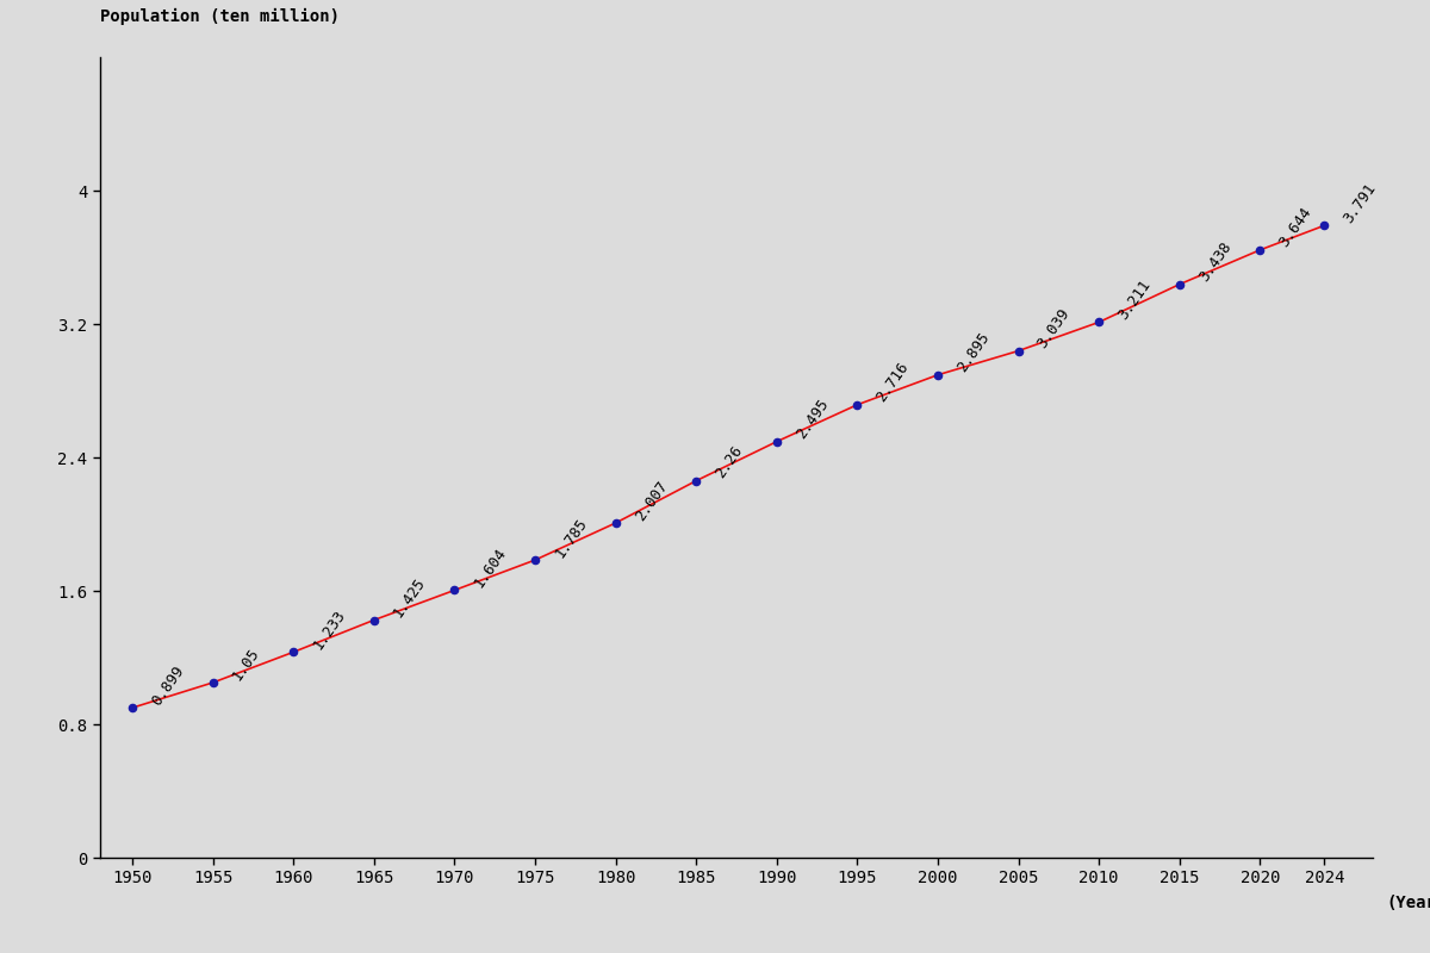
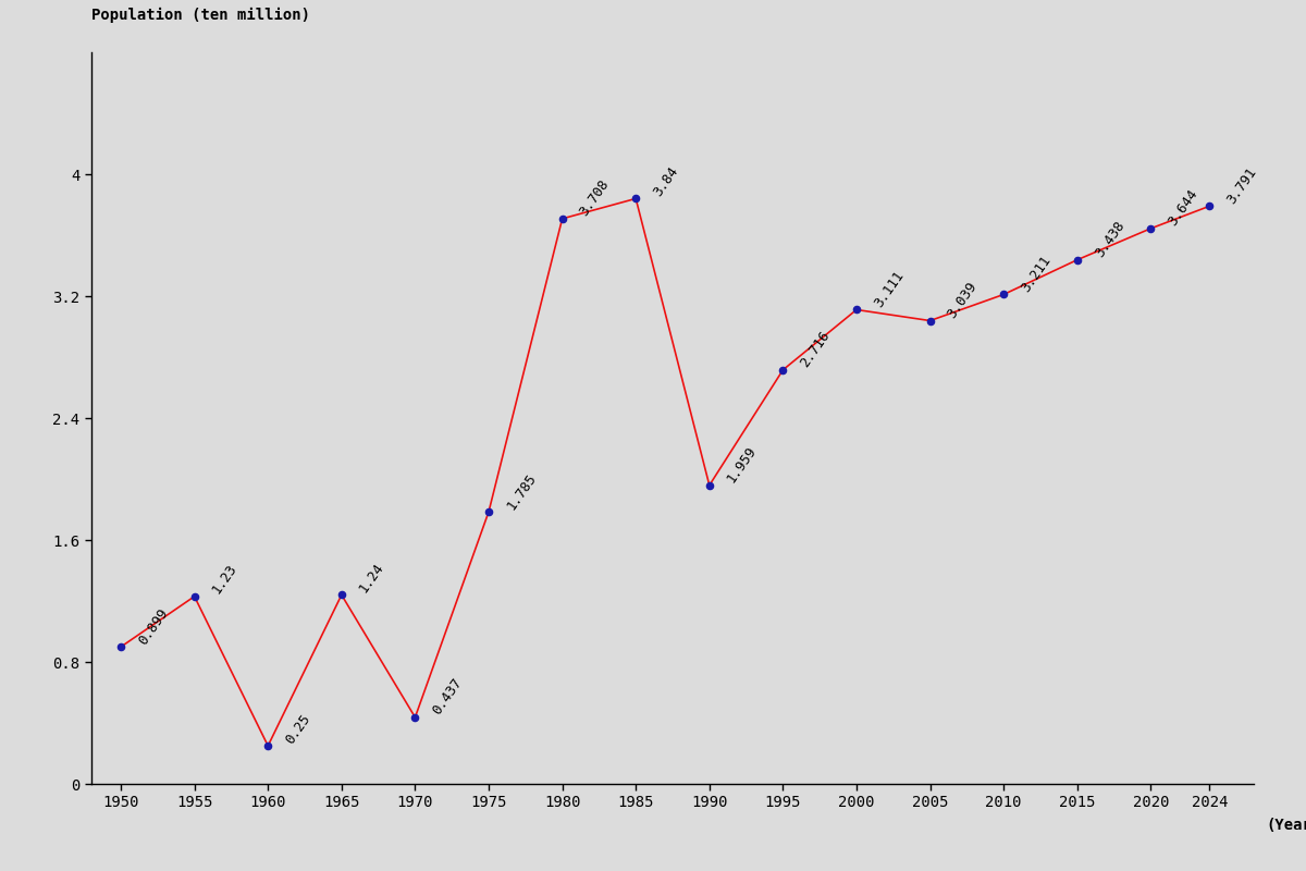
1955: 1.05 -> 1.23
1960: 1.233 -> 0.25
1965: 1.425 -> 1.24
1970: 1.604 -> 0.437
1980: 2.007 -> 3.708
1985: 2.26 -> 3.84
1990: 2.495 -> 1.959
2000: 2.895 -> 3.111
